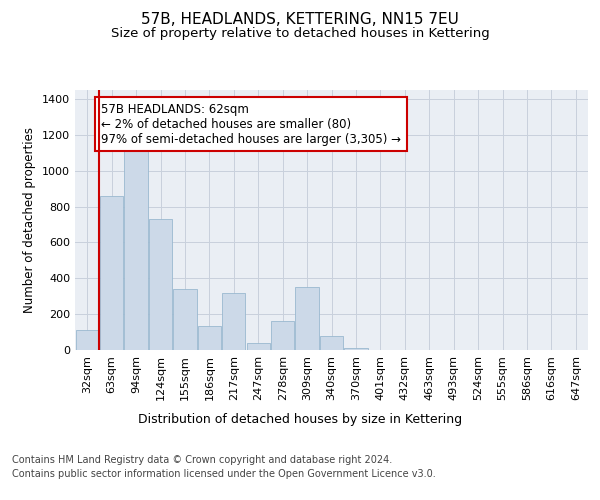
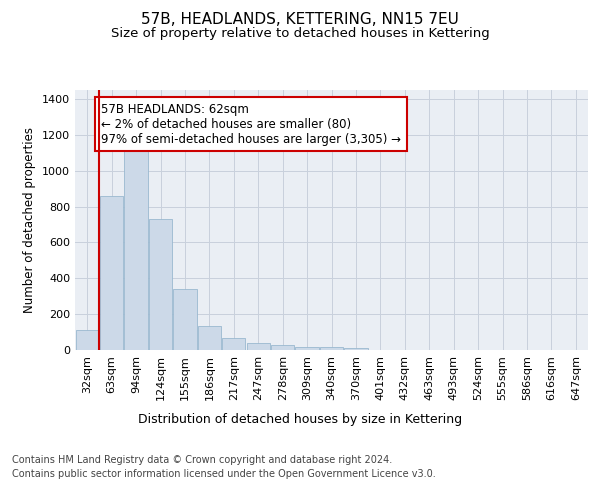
217sqm: 320 -> 60
278sqm: 160 -> 30
309sqm: 350 -> 20
340sqm: 80 -> 20
